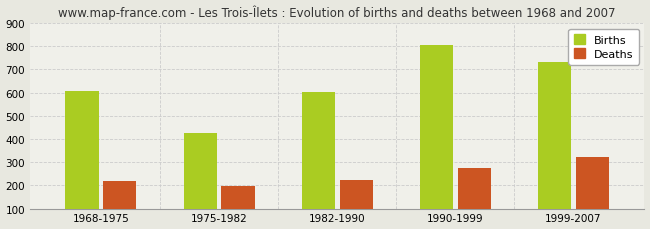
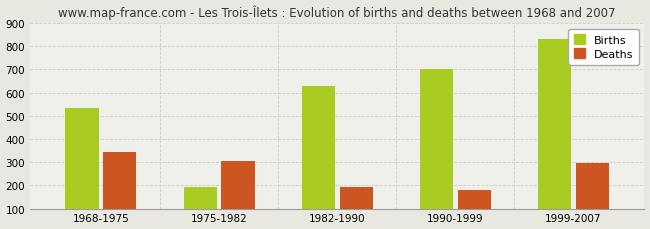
Births/1968-1975: 608 -> 535
Deaths/1968-1975: 220 -> 345
Births/1975-1982: 427 -> 195
Deaths/1975-1982: 198 -> 305
Births/1982-1990: 601 -> 630
Deaths/1982-1990: 223 -> 195
Births/1990-1999: 806 -> 700
Deaths/1990-1999: 277 -> 180
Births/1999-2007: 730 -> 830
Deaths/1999-2007: 323 -> 295
